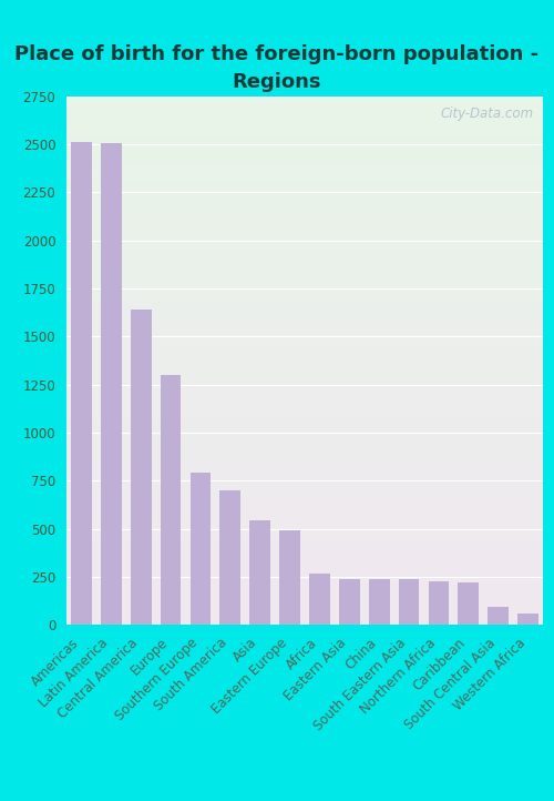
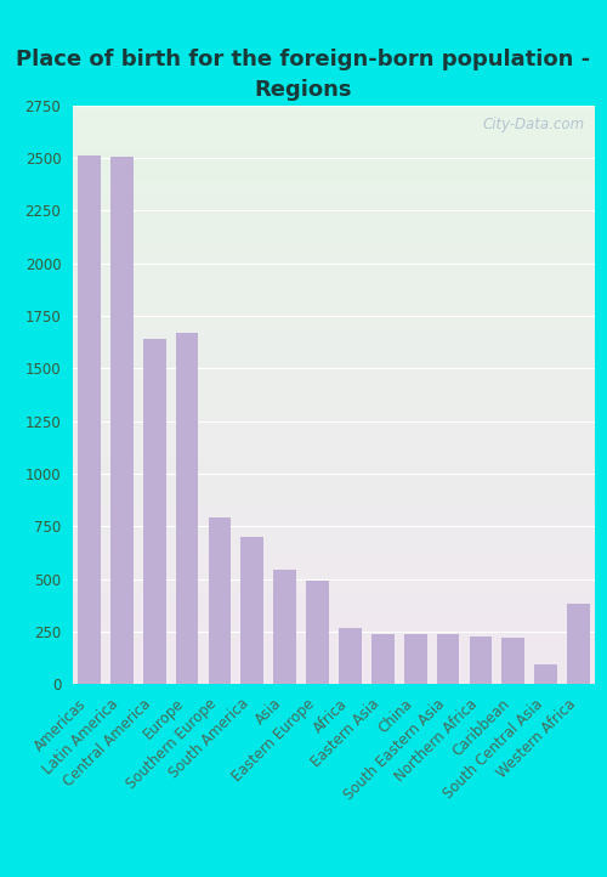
Europe: 1300 -> 1670
Western Africa: 60 -> 380
